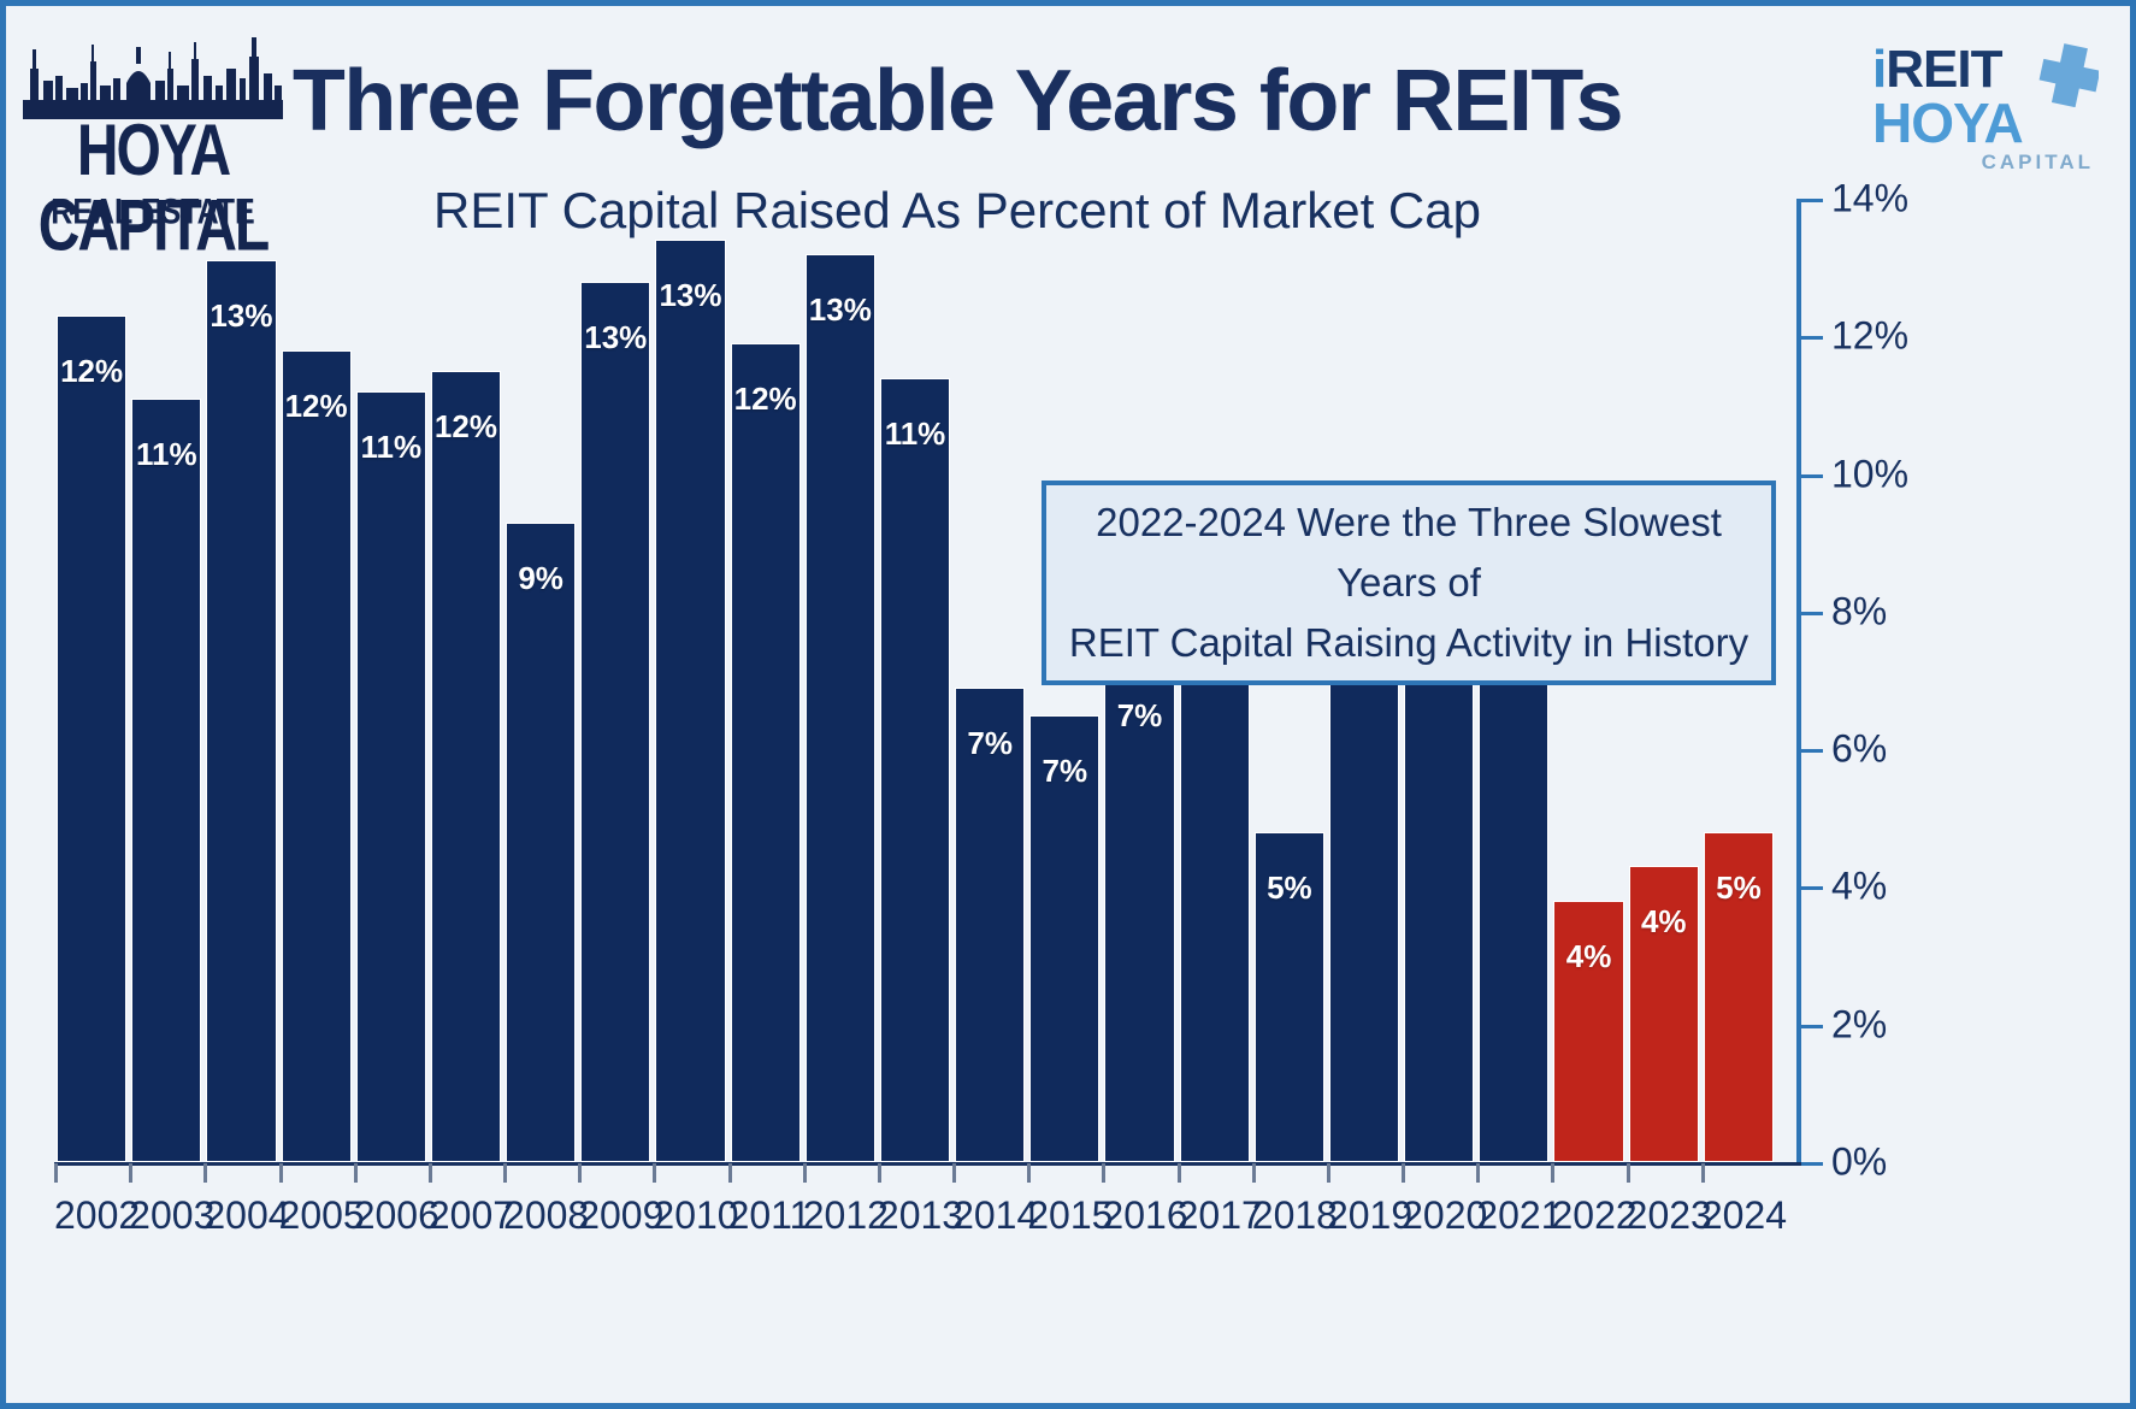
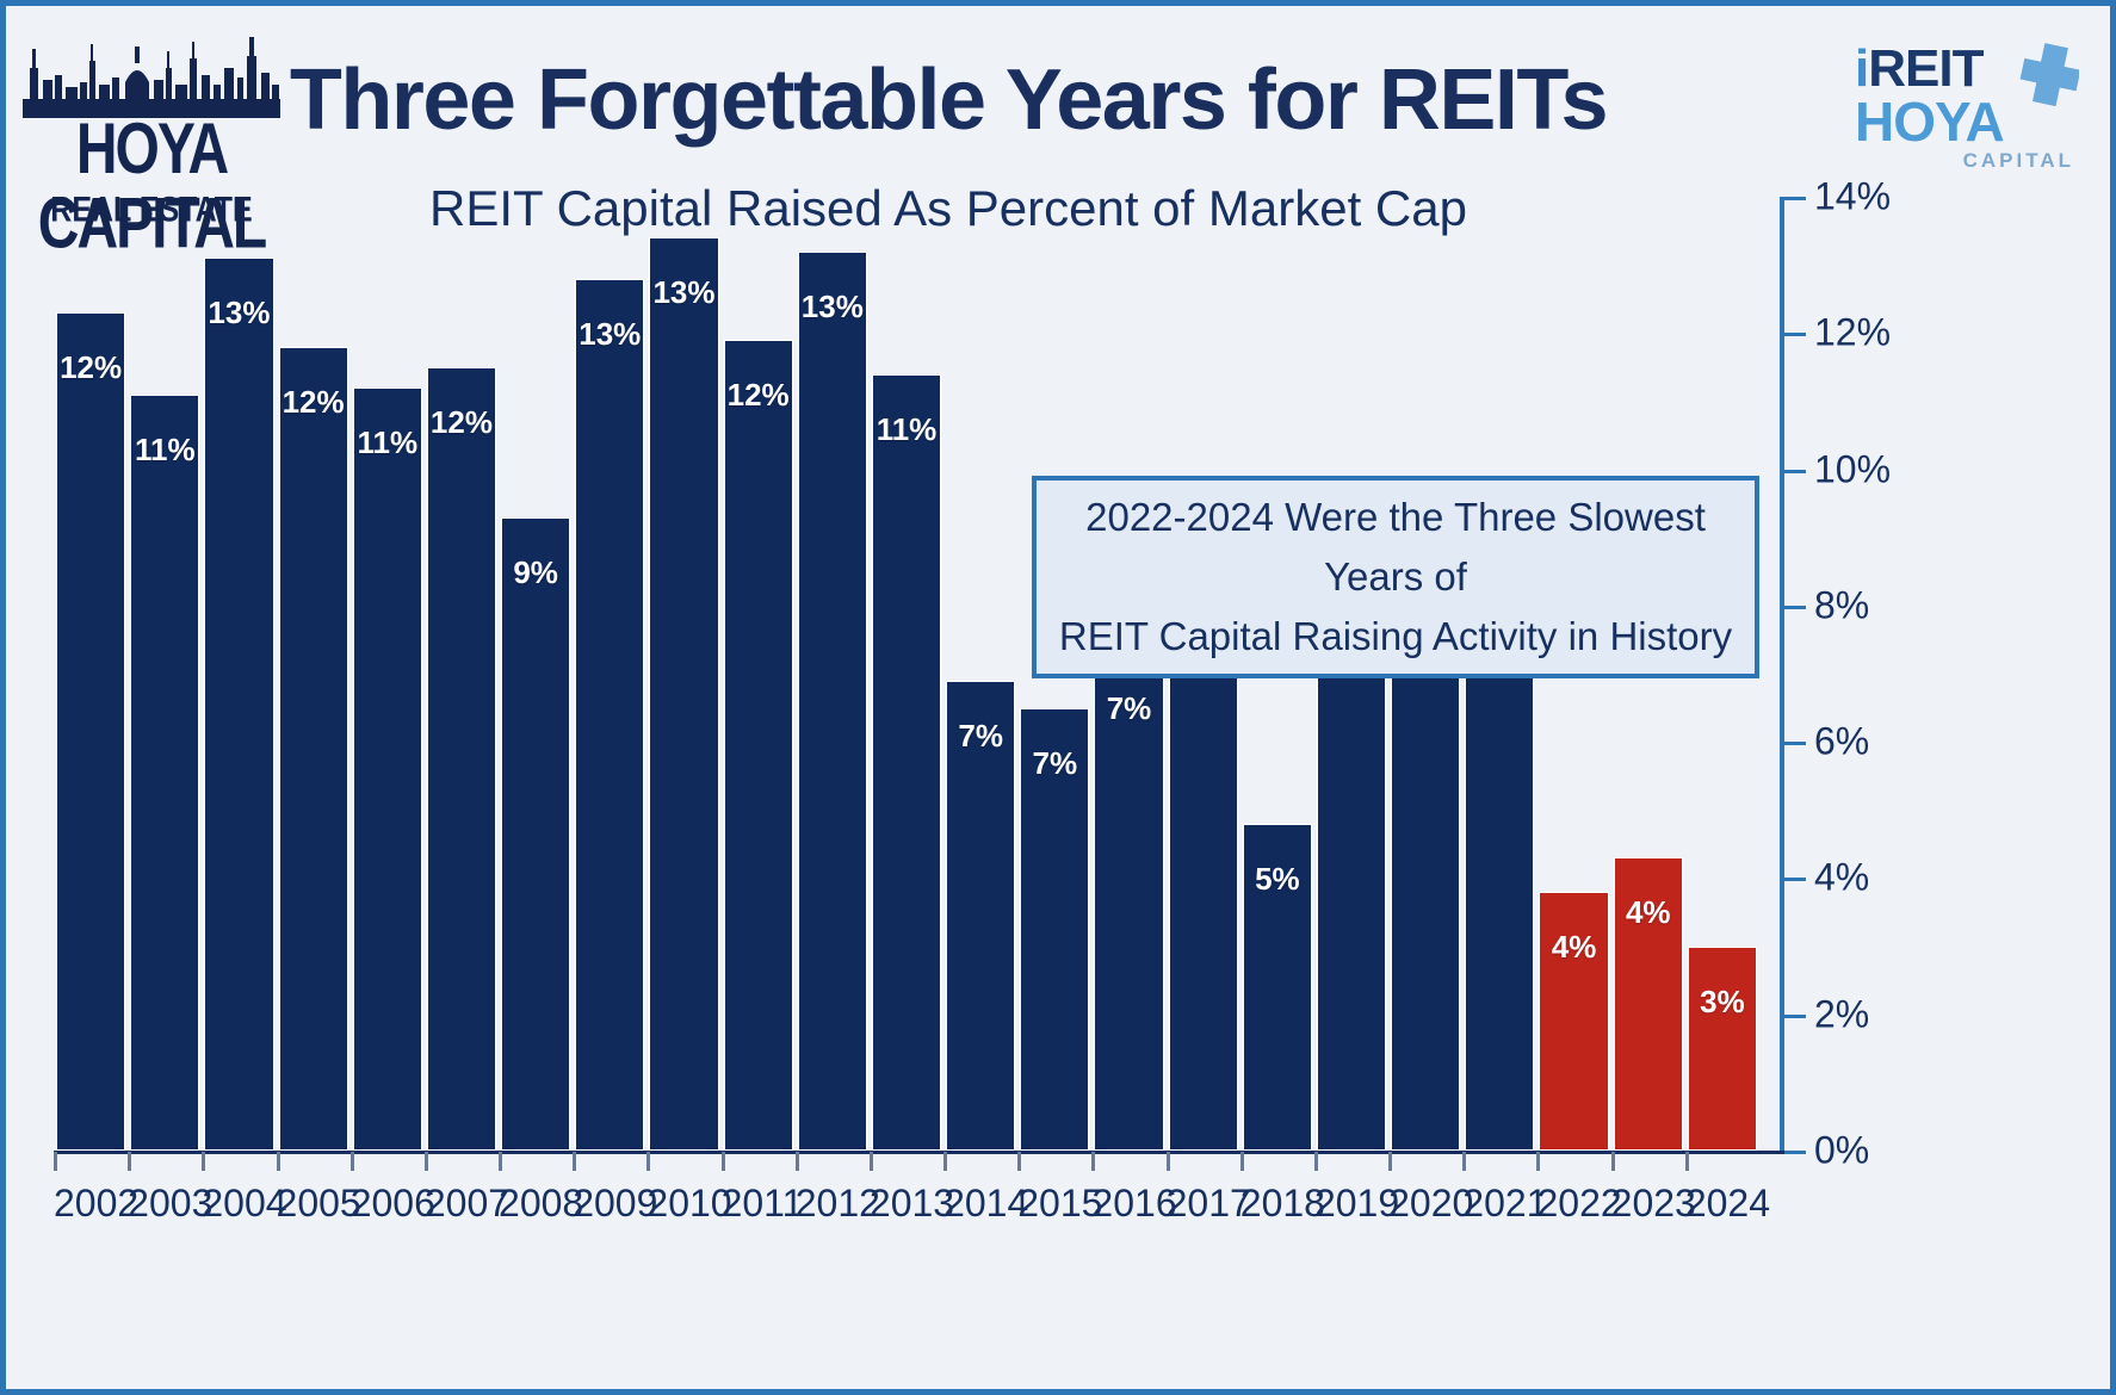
2024: 5% -> 3%
